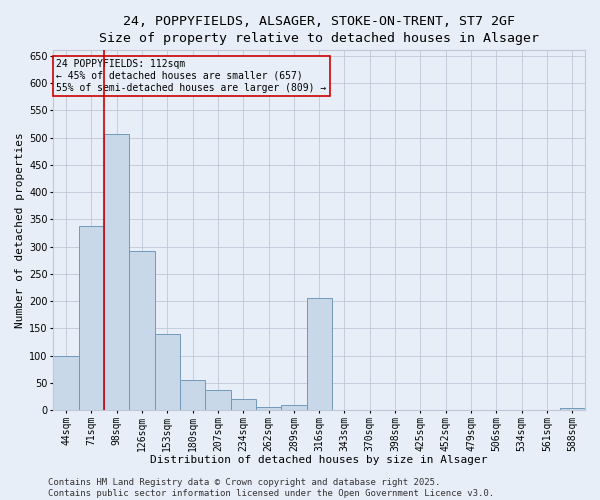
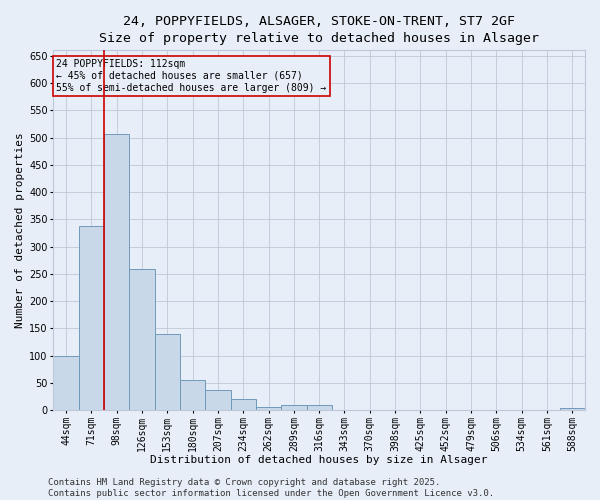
126sqm: 292 -> 258
316sqm: 206 -> 10
